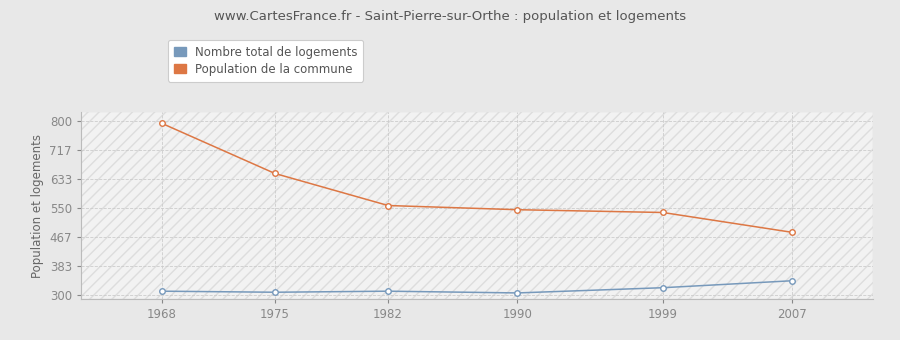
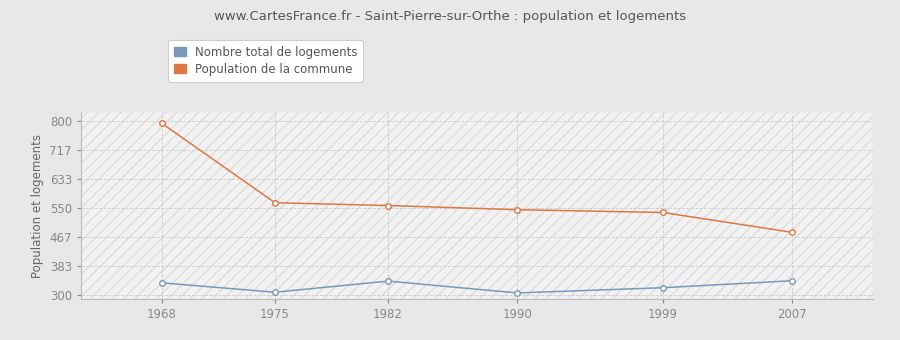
Nombre total de logements/1968: 311 -> 335
Population de la commune/1975: 649 -> 565
Nombre total de logements/1982: 311 -> 340
